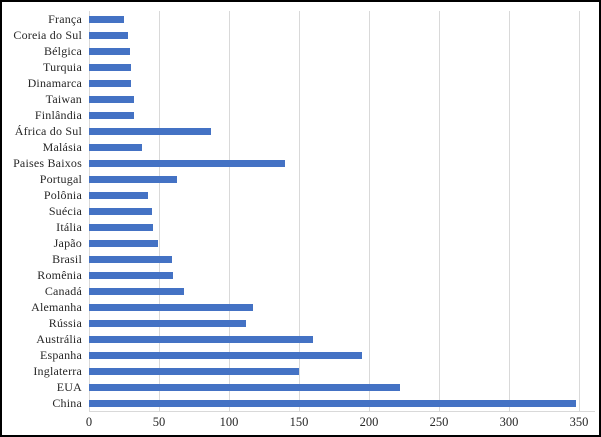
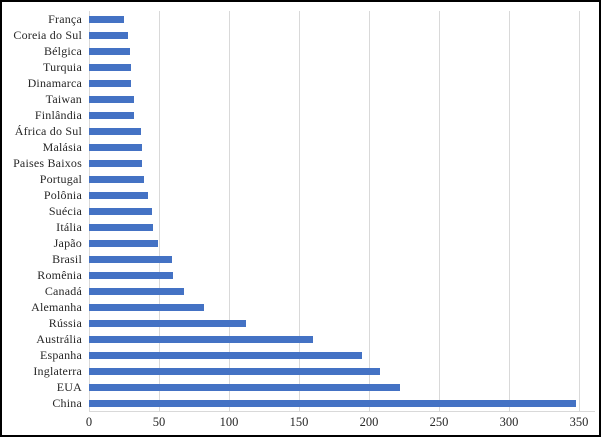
África do Sul: 87 -> 37
Paises Baixos: 140 -> 38
Portugal: 63 -> 39
Alemanha: 117 -> 82
Inglaterra: 150 -> 208
